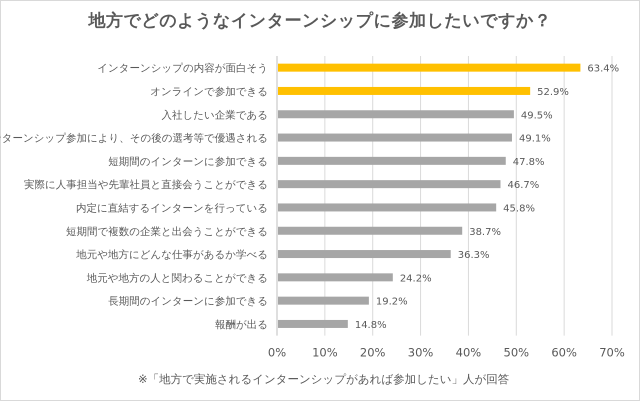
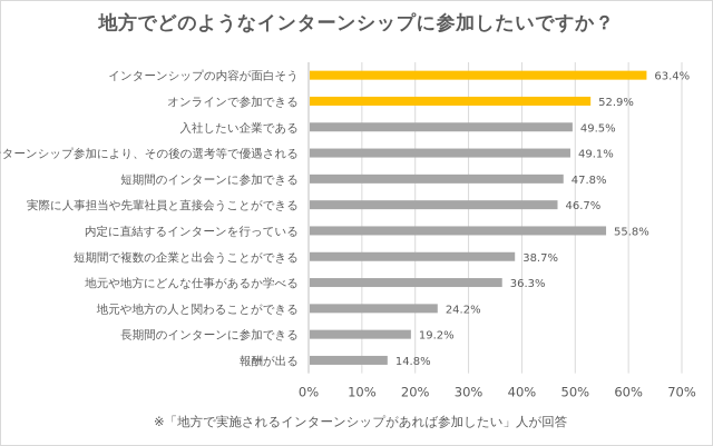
内定に直結するインターンを行っている: 45.8% -> 55.8%
